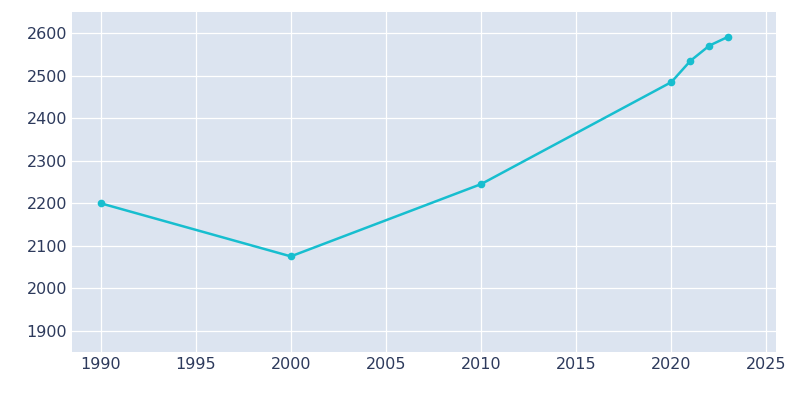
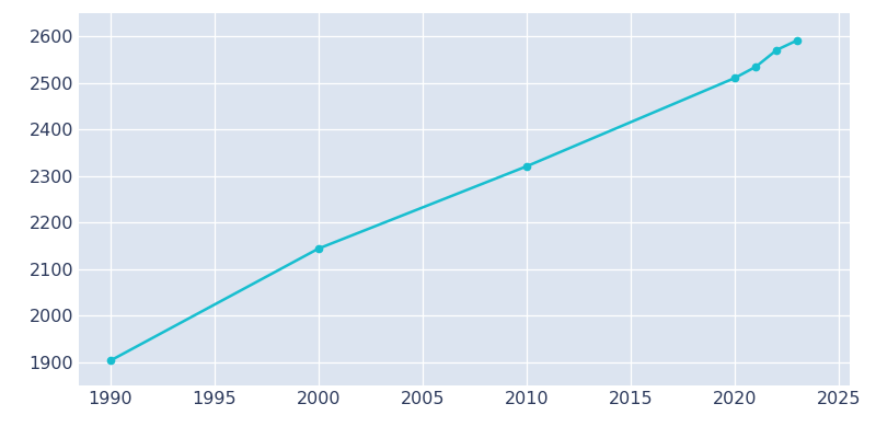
1990: 2200 -> 1903
2000: 2075 -> 2144
2010: 2245 -> 2321
2020: 2485 -> 2511
